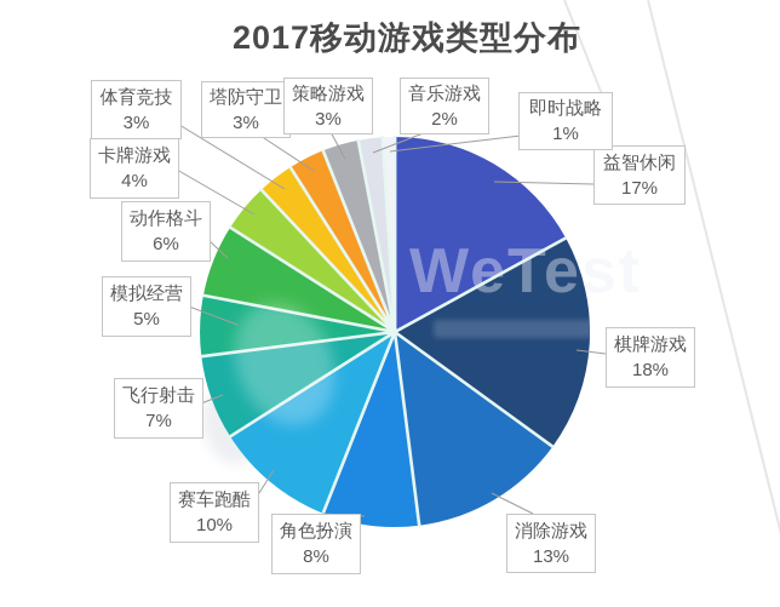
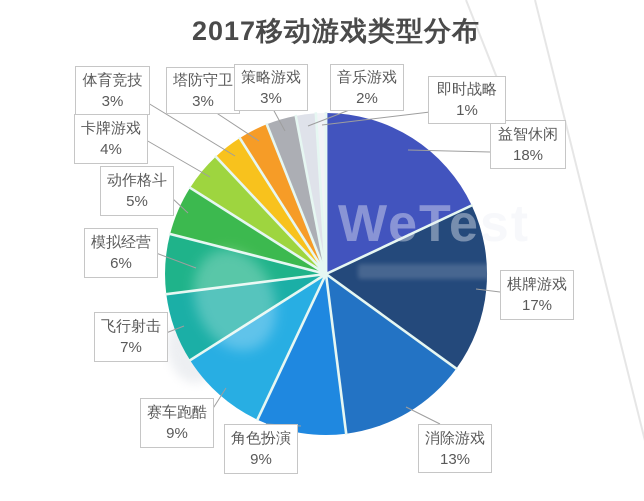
益智休闲: 17% -> 18%
棋牌游戏: 18% -> 17%
角色扮演: 8% -> 9%
赛车跑酷: 10% -> 9%
模拟经营: 5% -> 6%
动作格斗: 6% -> 5%
